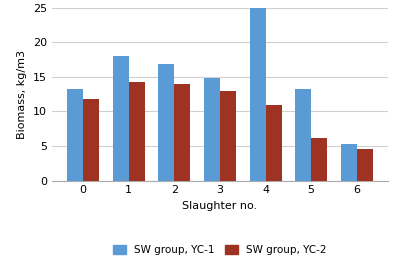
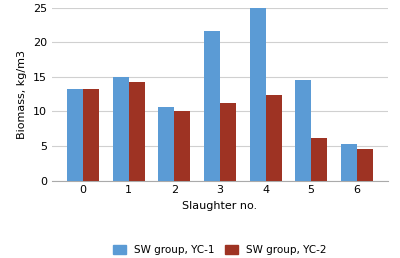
SW group, YC-2/0: 11.8 -> 13.2
SW group, YC-1/1: 18.0 -> 15.0
SW group, YC-1/2: 16.8 -> 10.6
SW group, YC-2/2: 13.9 -> 10.0
SW group, YC-1/3: 14.9 -> 21.6
SW group, YC-2/3: 13.0 -> 11.2
SW group, YC-2/4: 11.0 -> 12.4
SW group, YC-1/5: 13.2 -> 14.6
